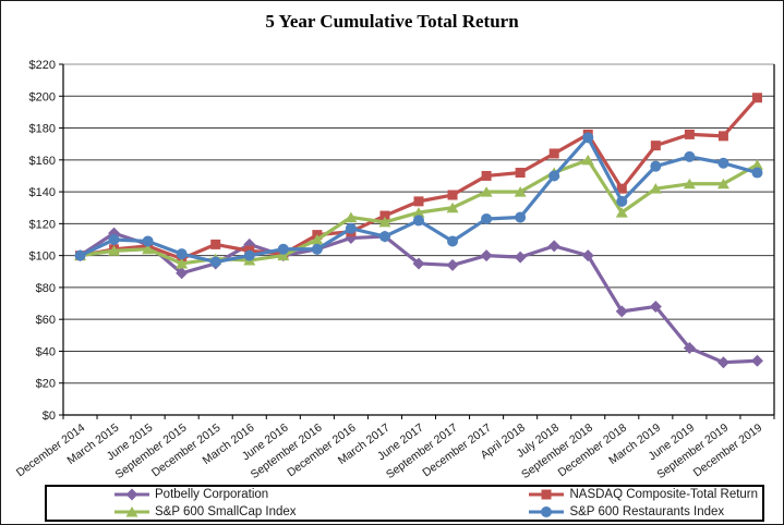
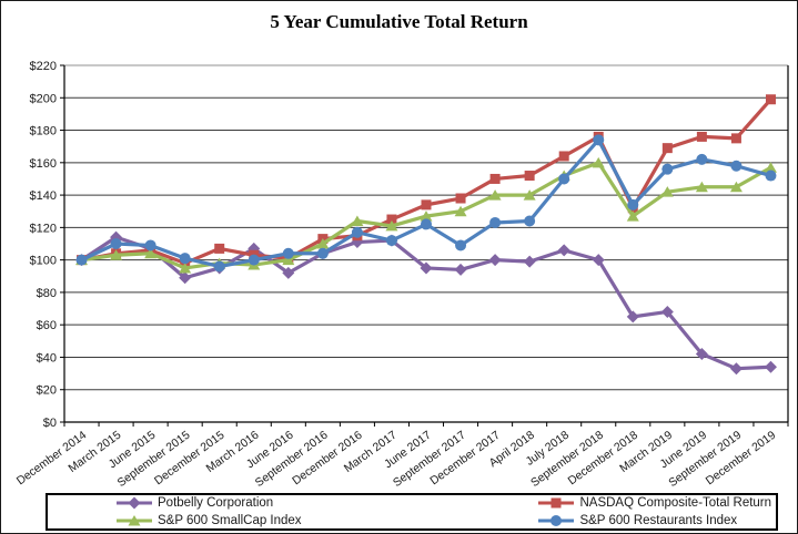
Potbelly Corporation/June 2016: $100 -> $92
NASDAQ Composite-Total Return/December 2018: $142 -> $132
